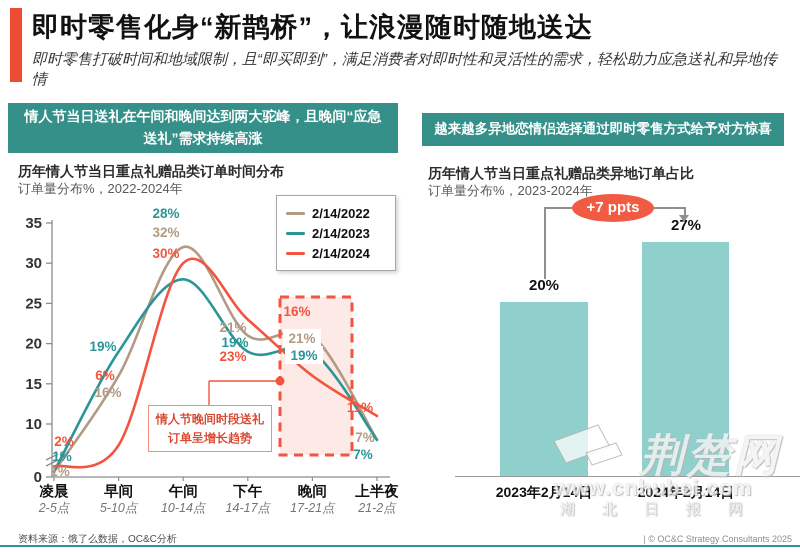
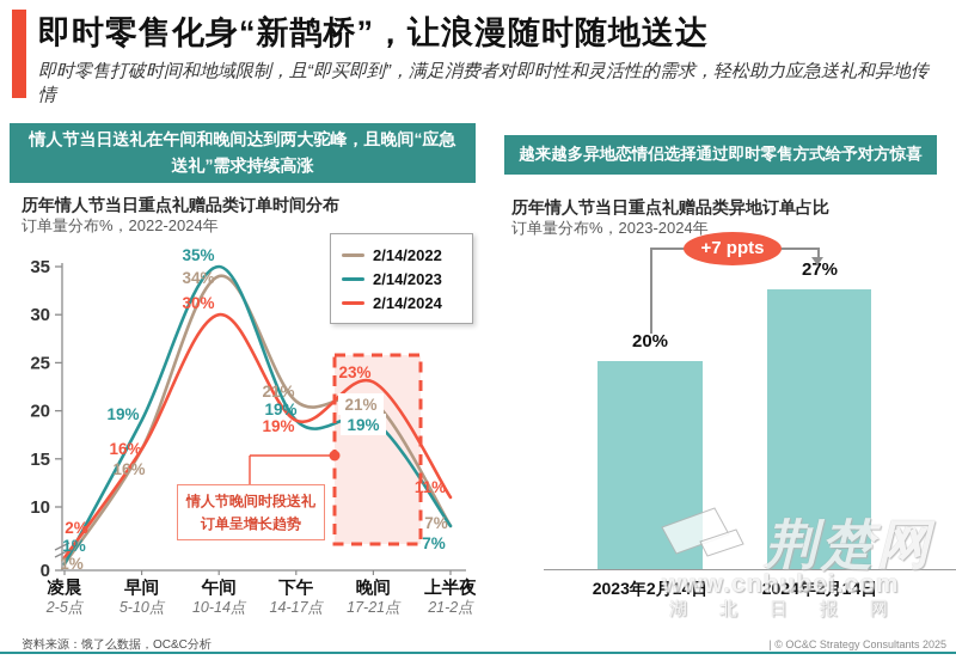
历年情人节当日重点礼赠品类订单时间分布/2/14/2024/早间: 6% -> 16%
历年情人节当日重点礼赠品类订单时间分布/2/14/2022/午间: 32% -> 34%
历年情人节当日重点礼赠品类订单时间分布/2/14/2023/午间: 28% -> 35%
历年情人节当日重点礼赠品类订单时间分布/2/14/2024/下午: 23% -> 19%
历年情人节当日重点礼赠品类订单时间分布/2/14/2024/晚间: 16% -> 23%
